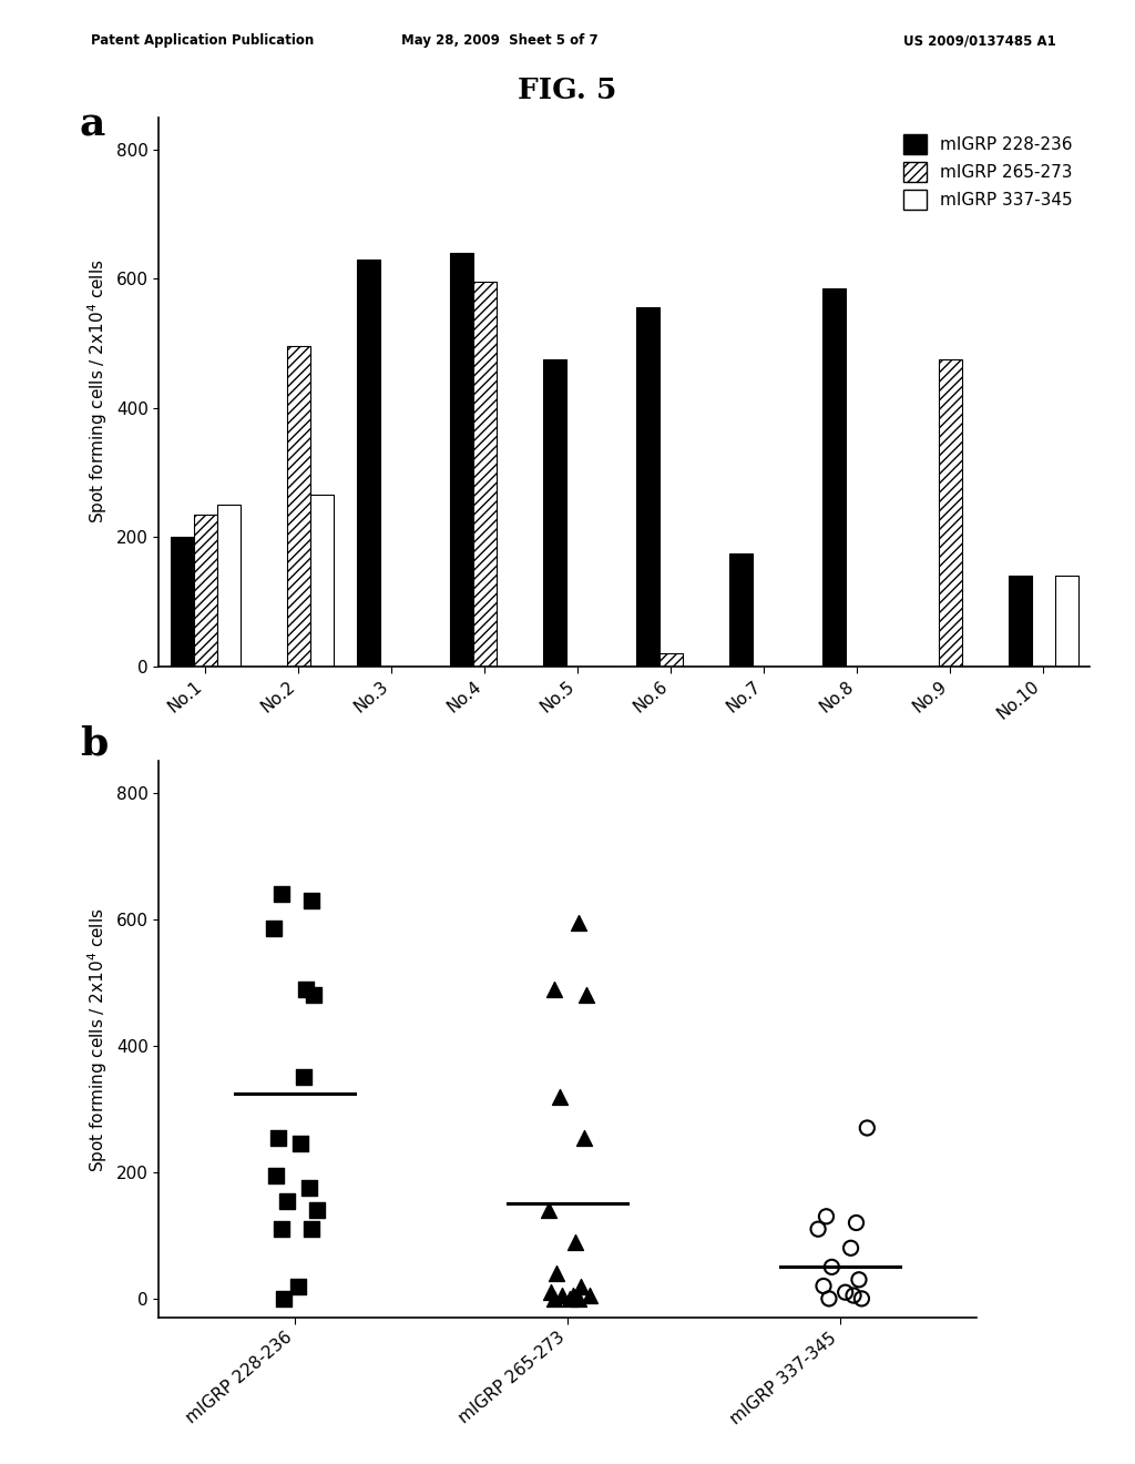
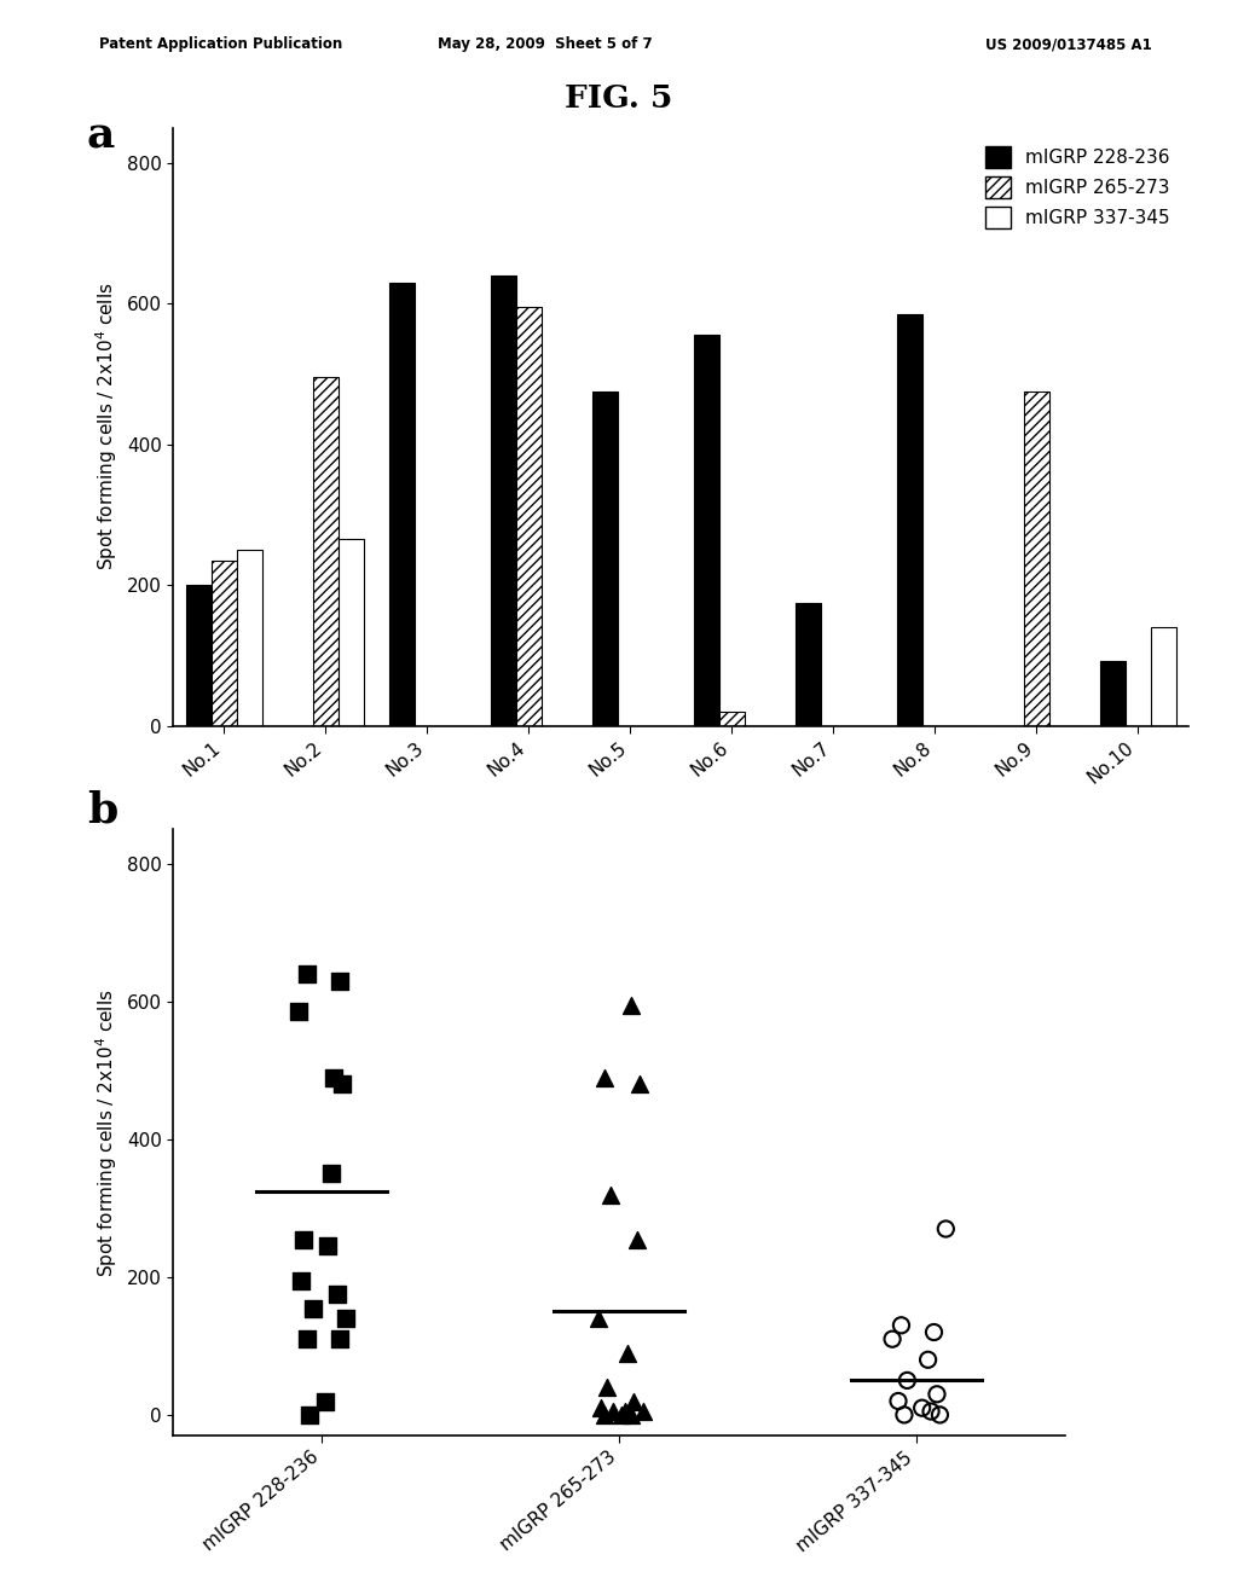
mIGRP 228-236/No.10: 140 -> 92
